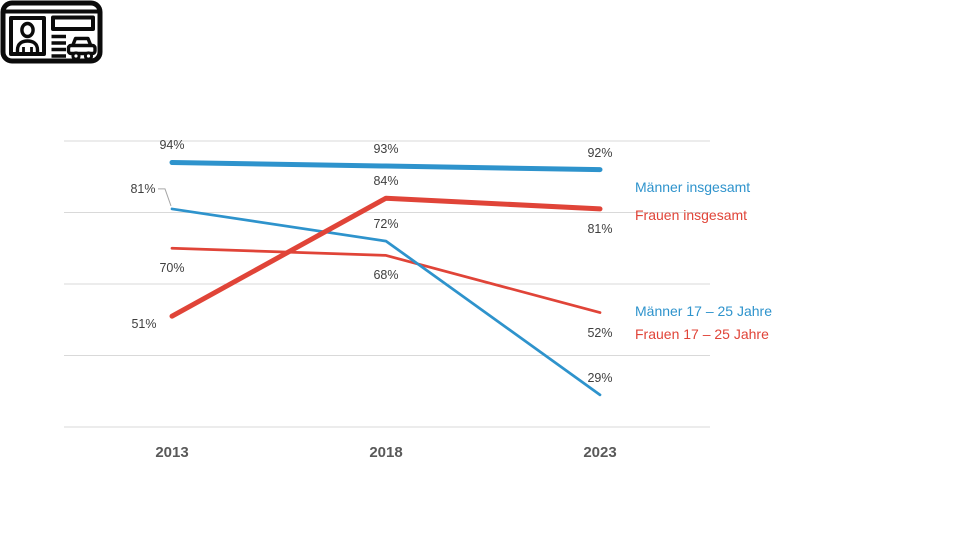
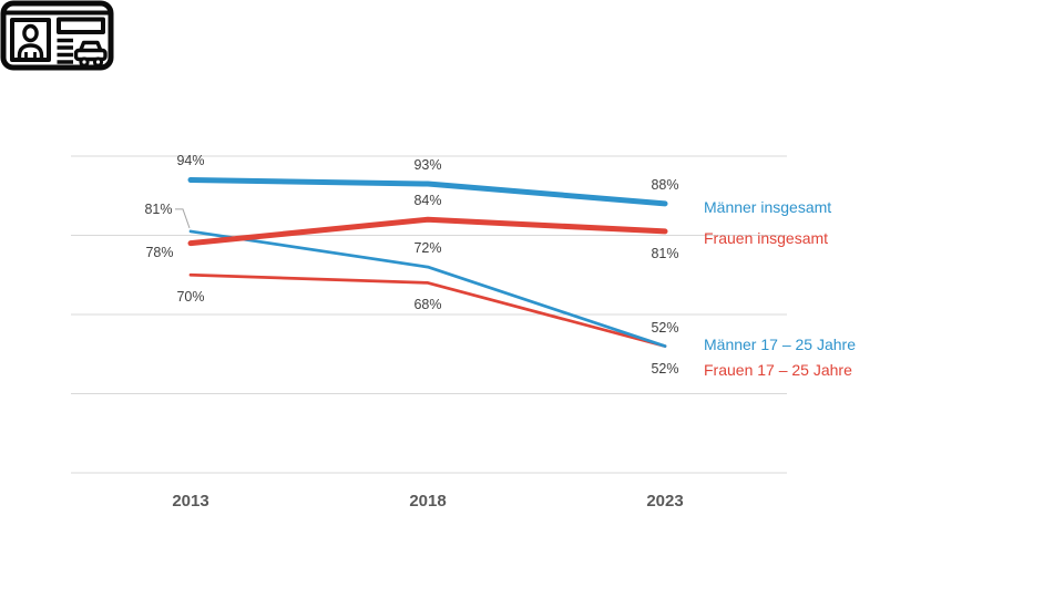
Frauen insgesamt/2013: 51% -> 78%
Männer insgesamt/2023: 92% -> 88%
Männer 17 – 25 Jahre/2023: 29% -> 52%
